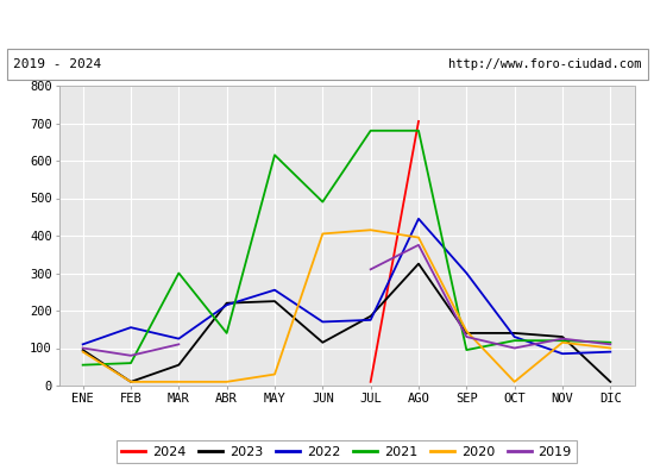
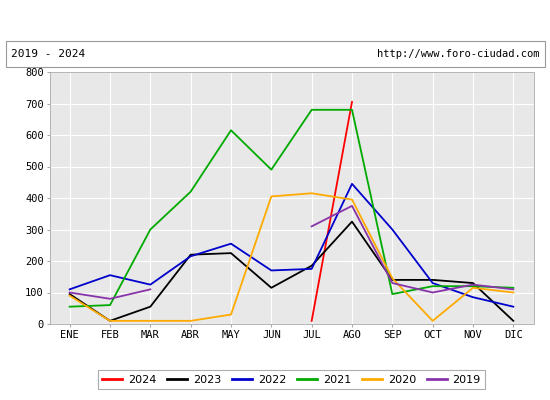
2021/ABR: 140 -> 420
2022/DIC: 90 -> 55
